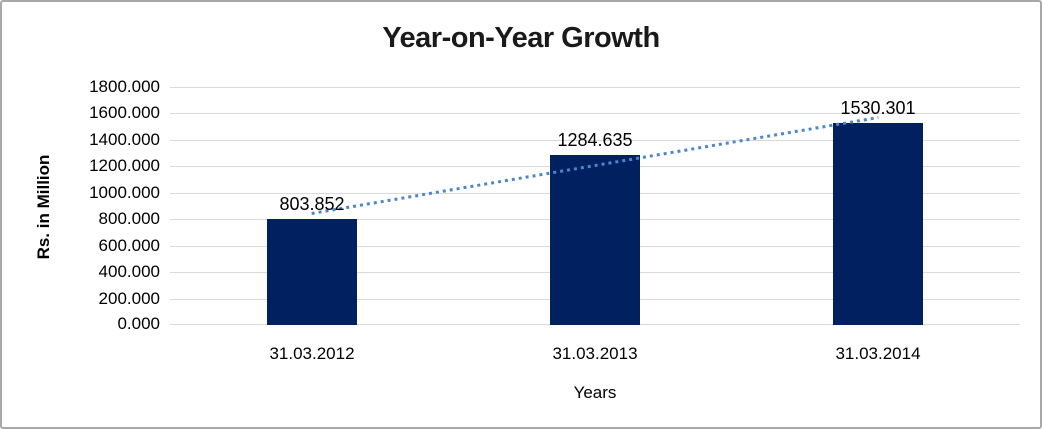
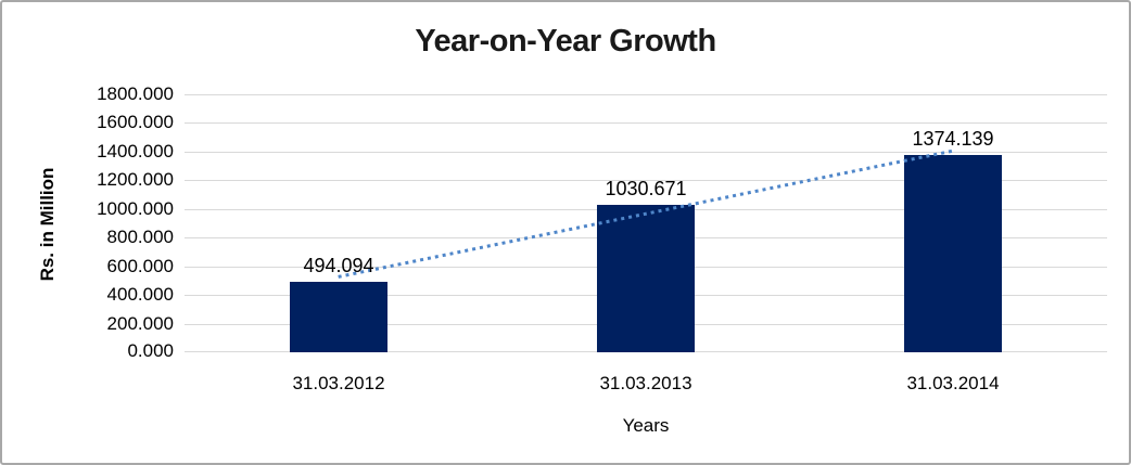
31.03.2012: 803.852 -> 494.094
31.03.2013: 1284.635 -> 1030.671
31.03.2014: 1530.301 -> 1374.139
